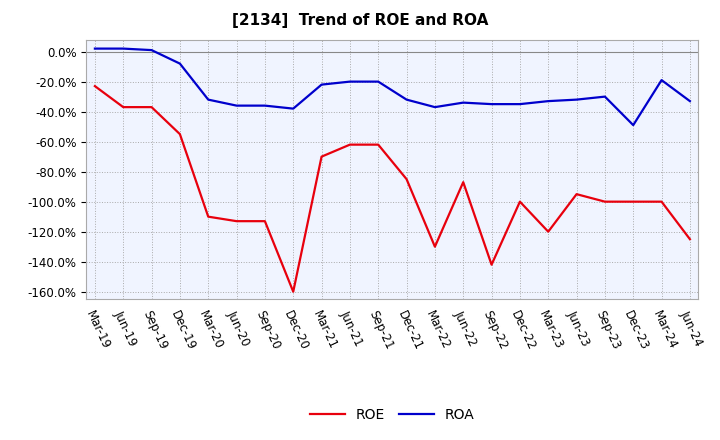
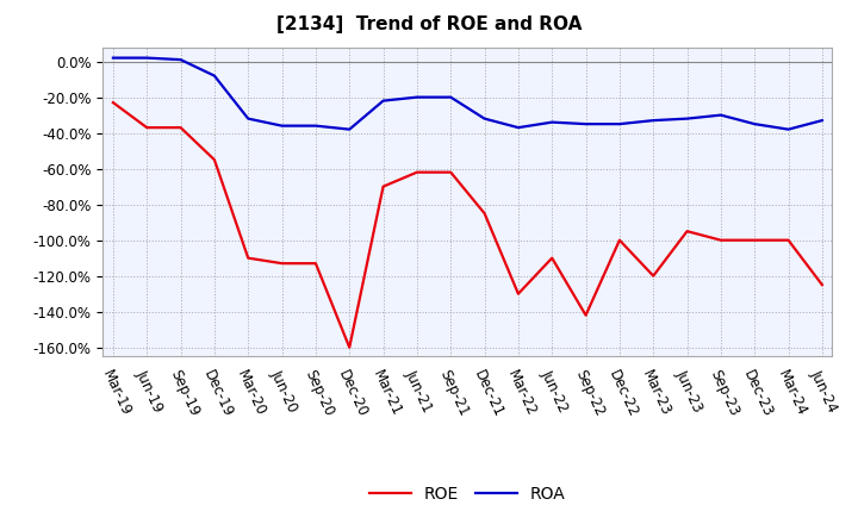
ROE/Jun-22: -87% -> -110%
ROA/Dec-23: -49% -> -35%
ROA/Mar-24: -19% -> -38%
